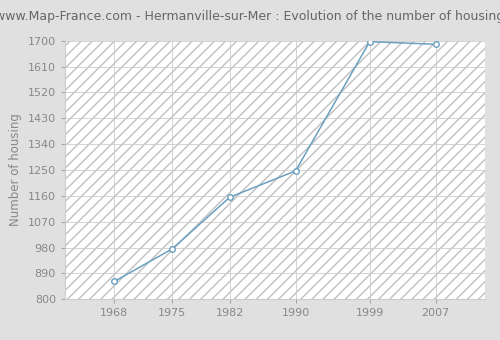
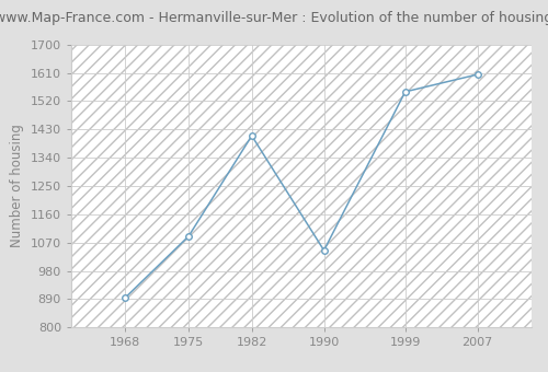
1968: 862 -> 895
1975: 975 -> 1090
1982: 1155 -> 1410
1990: 1247 -> 1045
1999: 1697 -> 1550
2007: 1688 -> 1605
